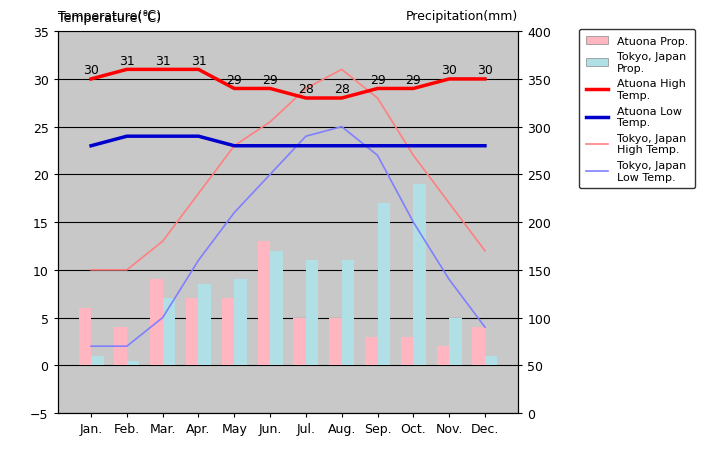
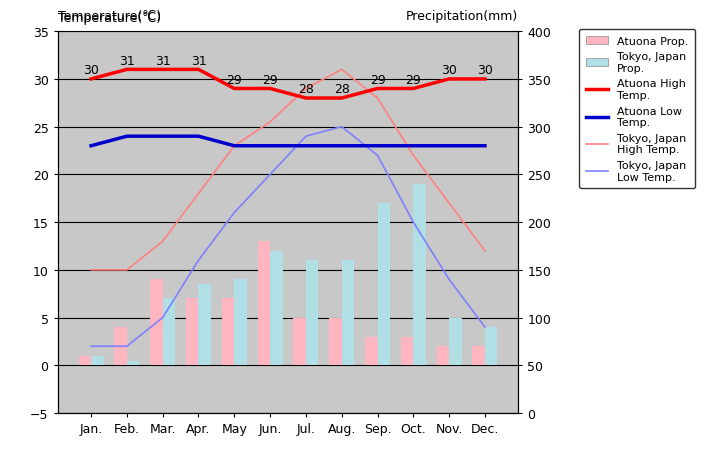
Atuona Prop./Jan.: 6 -> 1
Atuona Prop./Dec.: 4 -> 2
Tokyo, Japan Prop./Dec.: 1.0 -> 4.0
